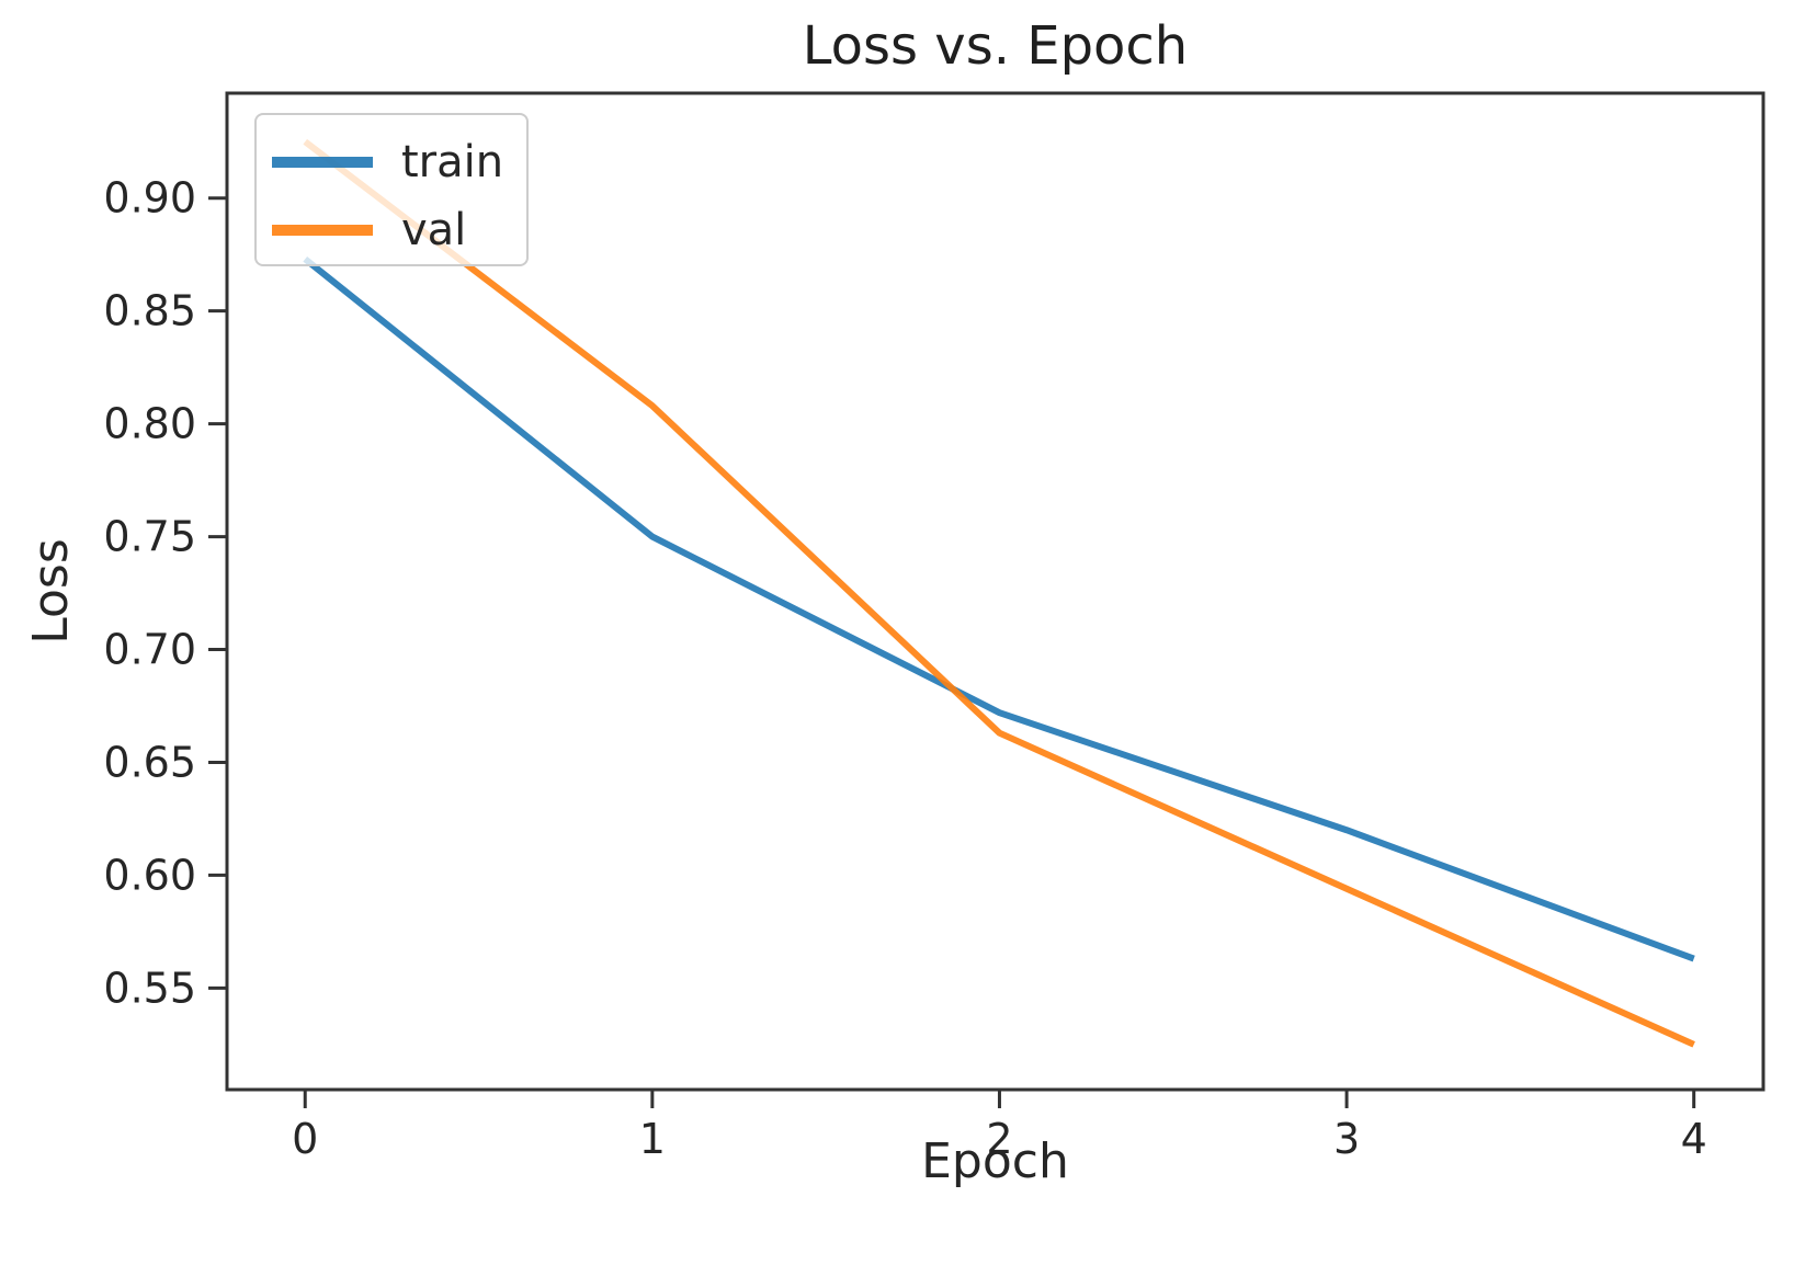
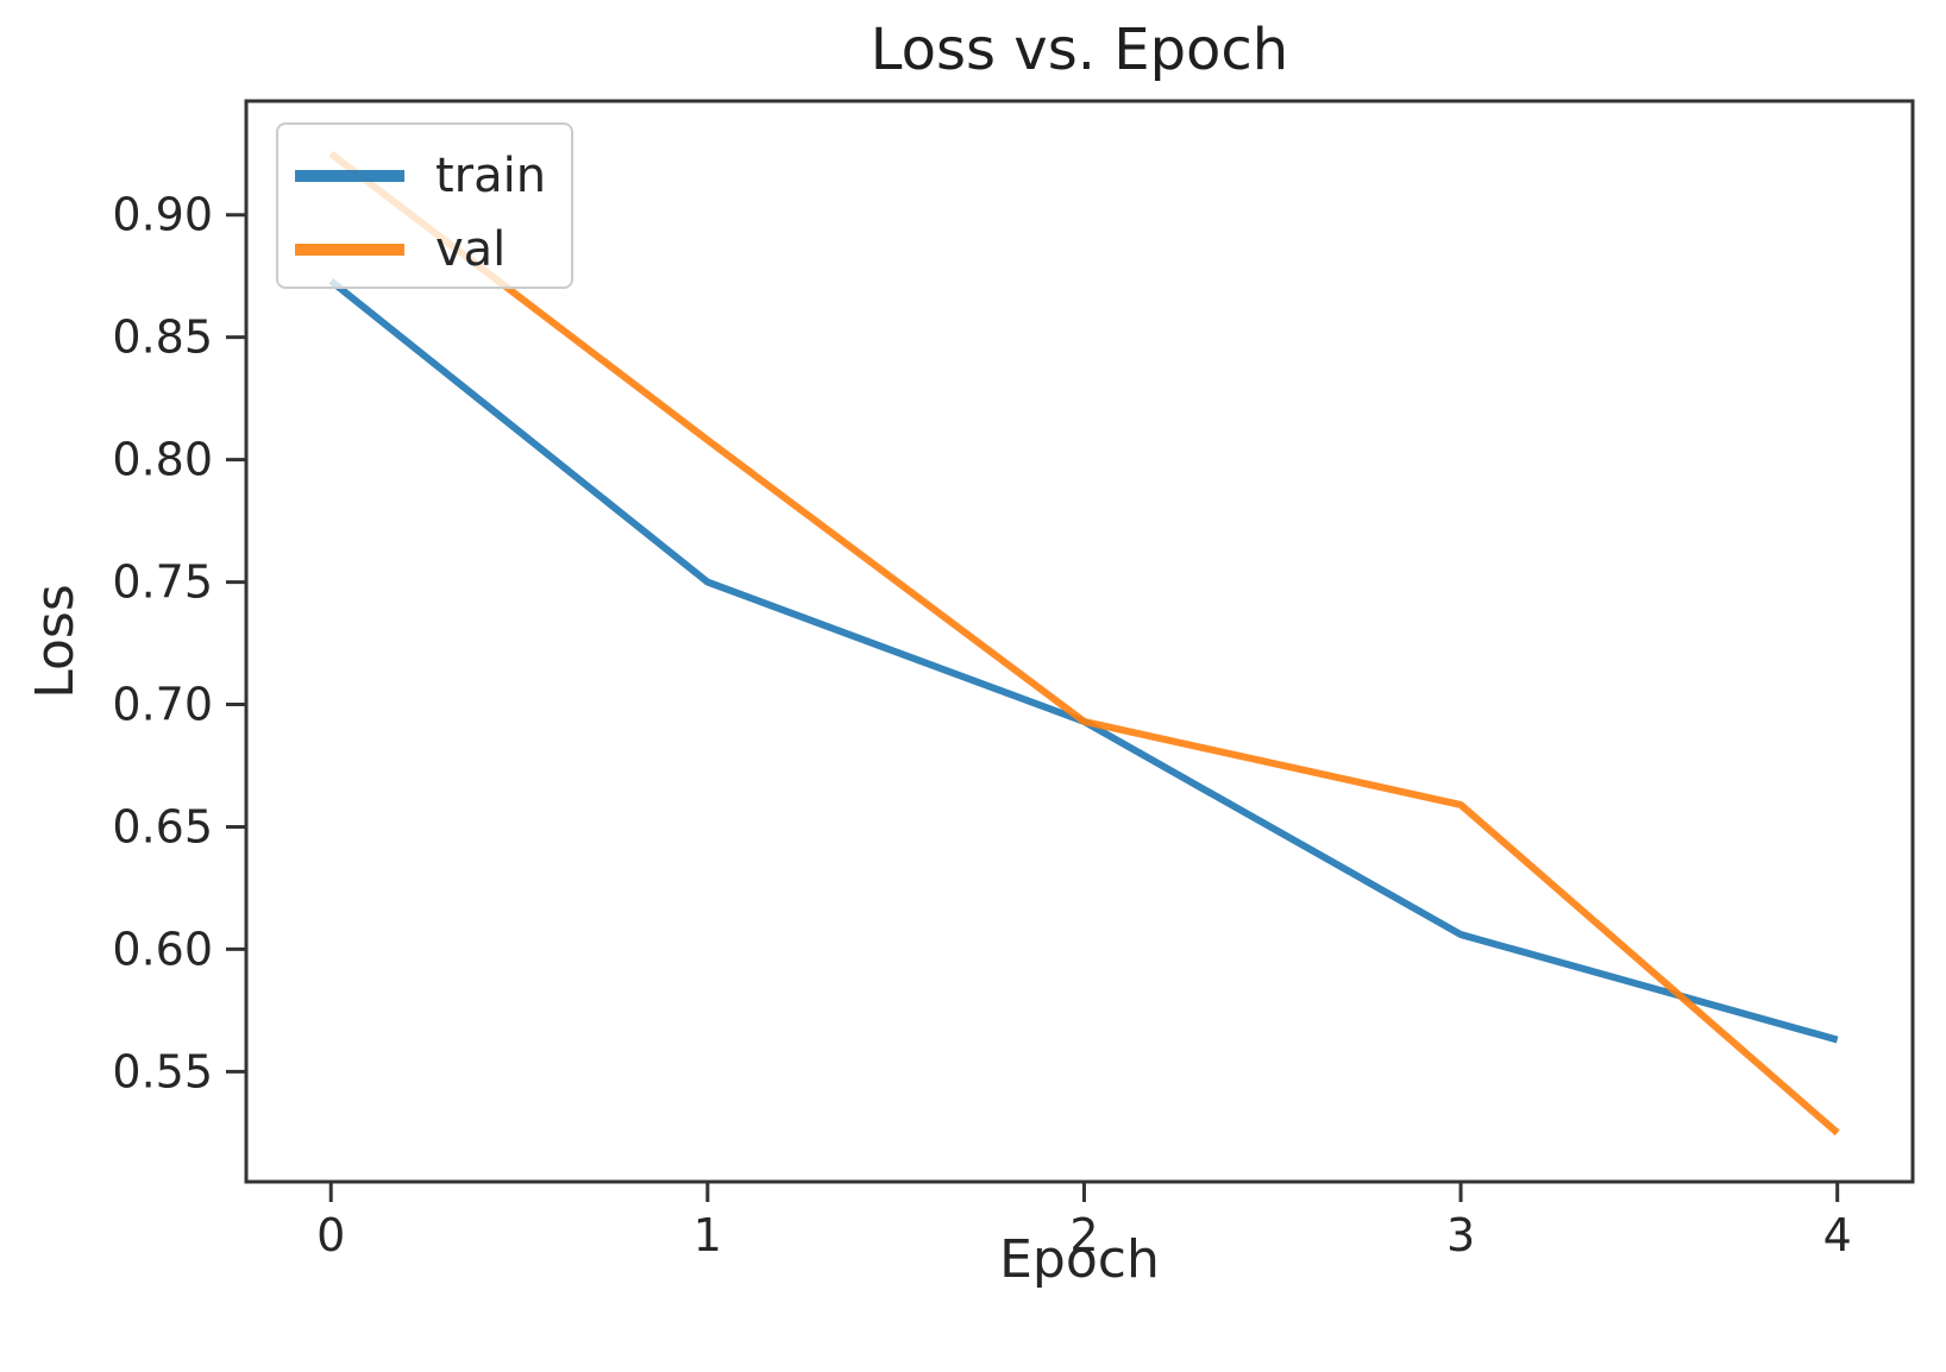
train/2: 0.672 -> 0.693
val/2: 0.663 -> 0.693
train/3: 0.620 -> 0.606
val/3: 0.594 -> 0.659
